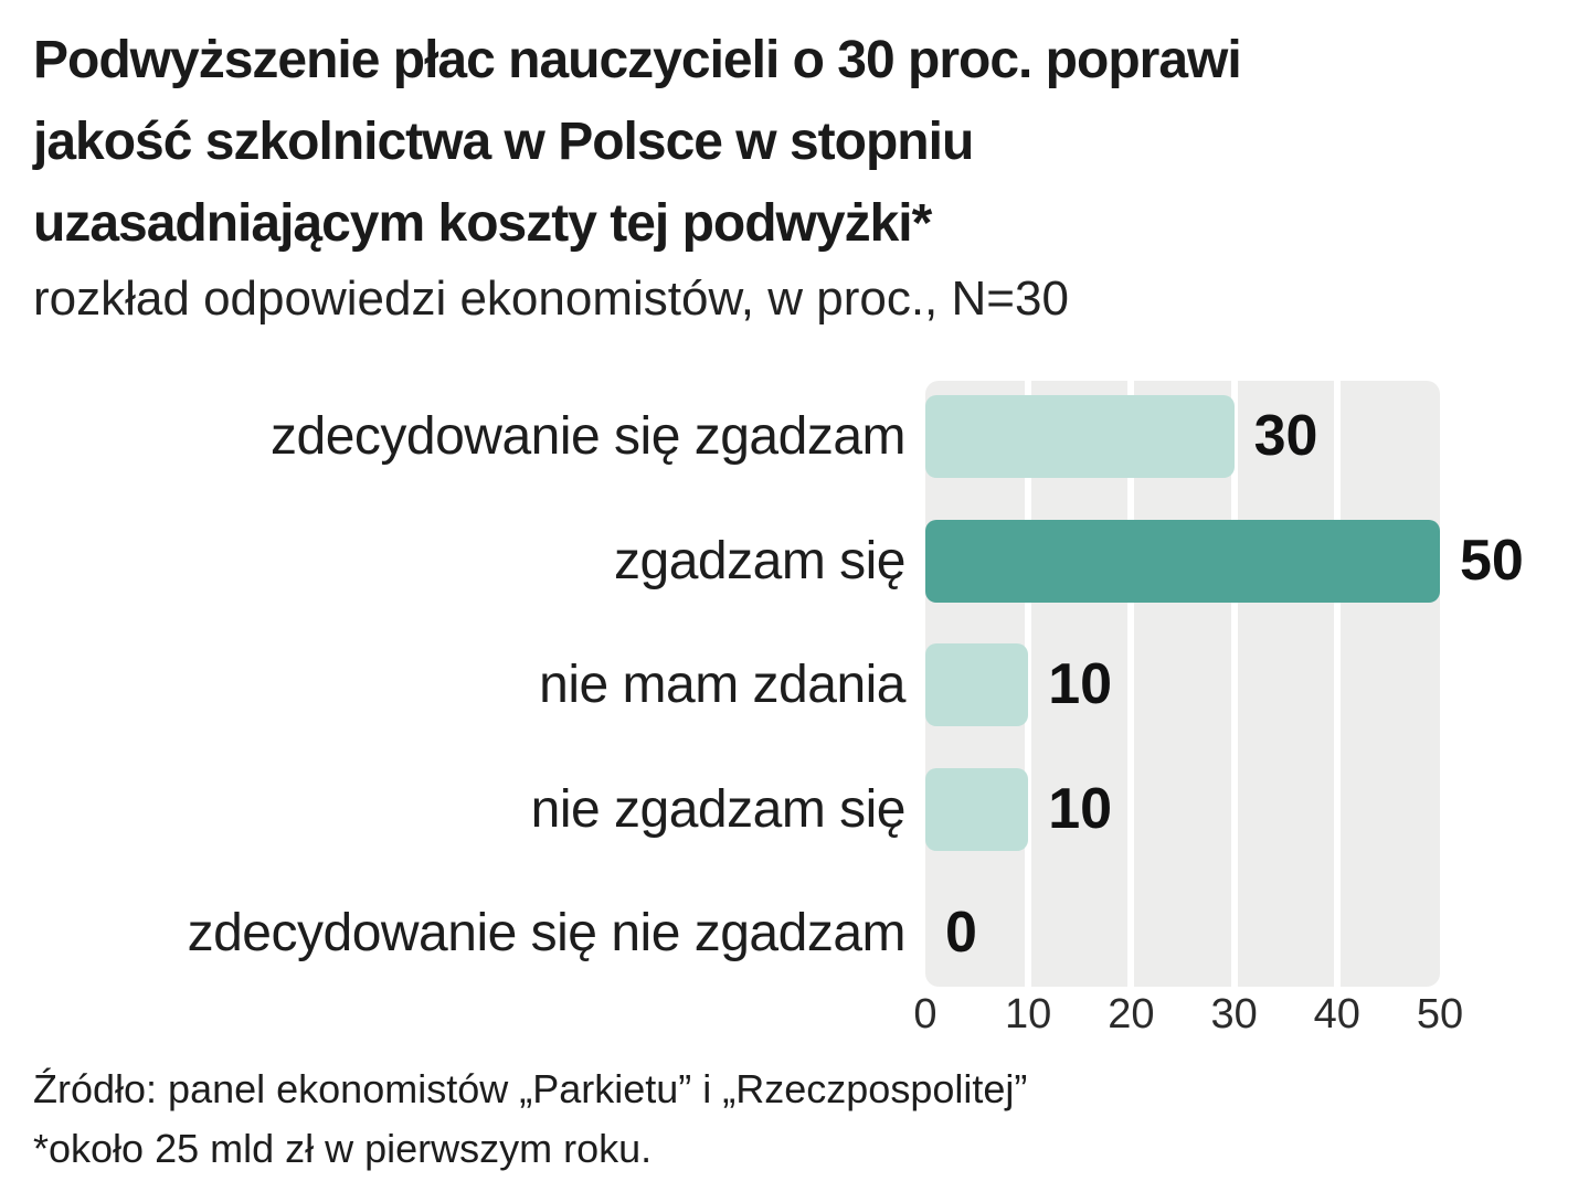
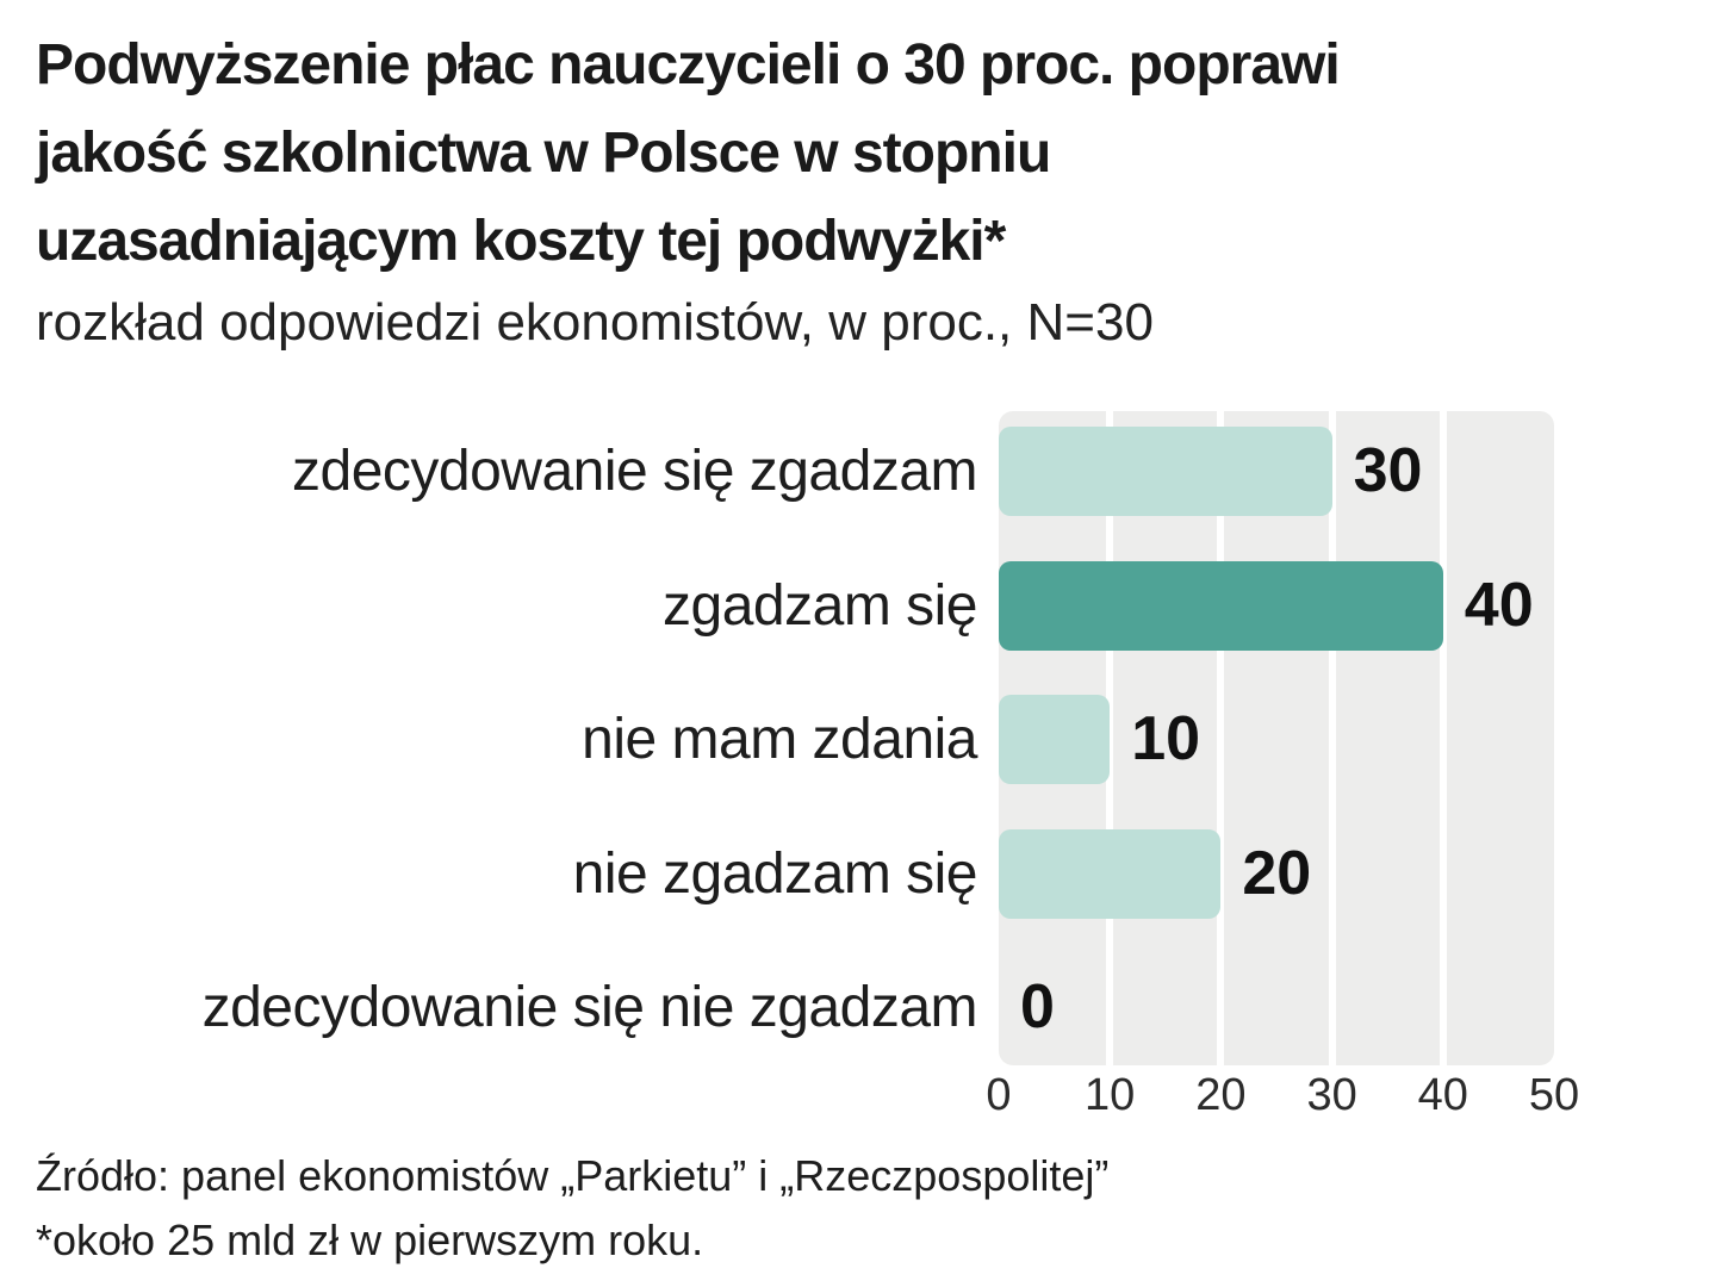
zgadzam się: 50 -> 40
nie zgadzam się: 10 -> 20
